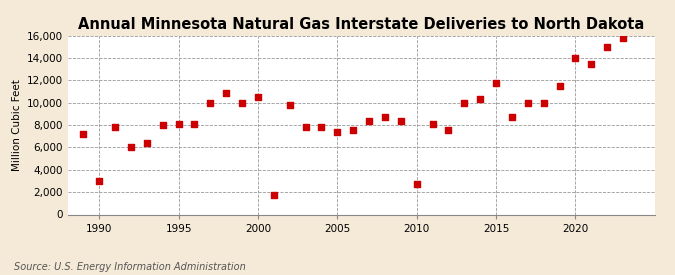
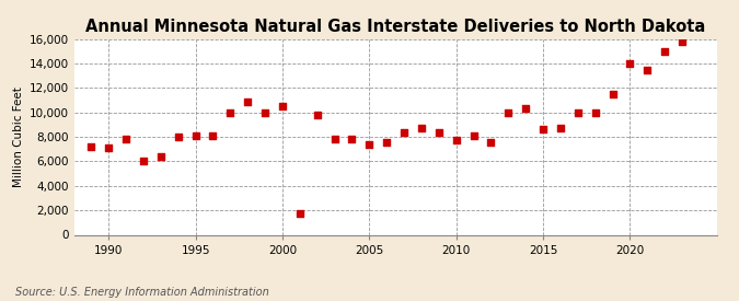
1990: 3,000 -> 7,100
2010: 2,700 -> 7,800
2015: 11,800 -> 8,600
